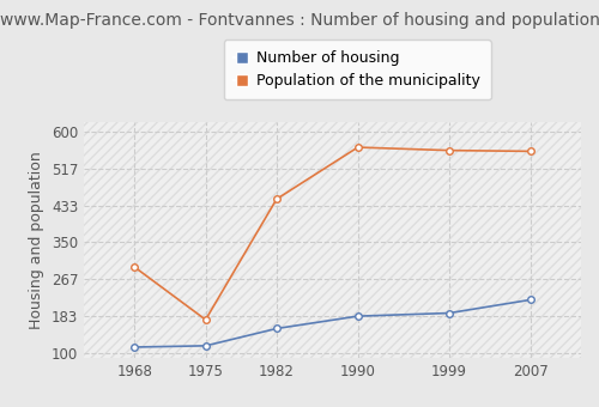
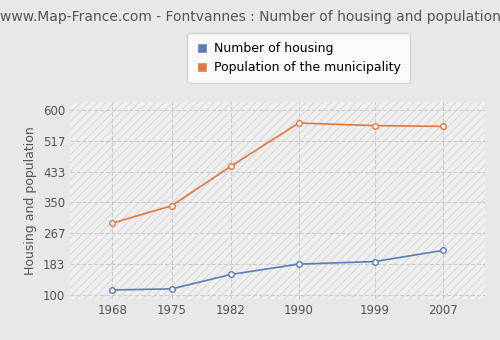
Population of the municipality/1975: 175 -> 341
